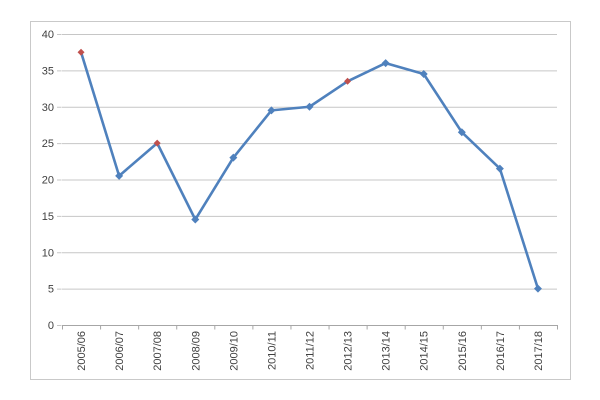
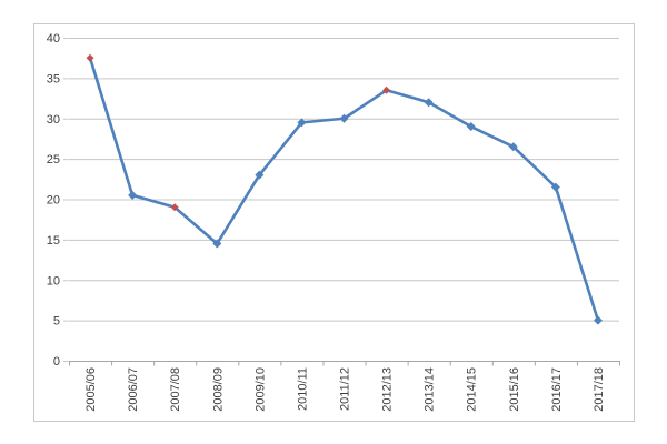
2007/08: 25 -> 19
2013/14: 36 -> 32
2014/15: 34 -> 29
